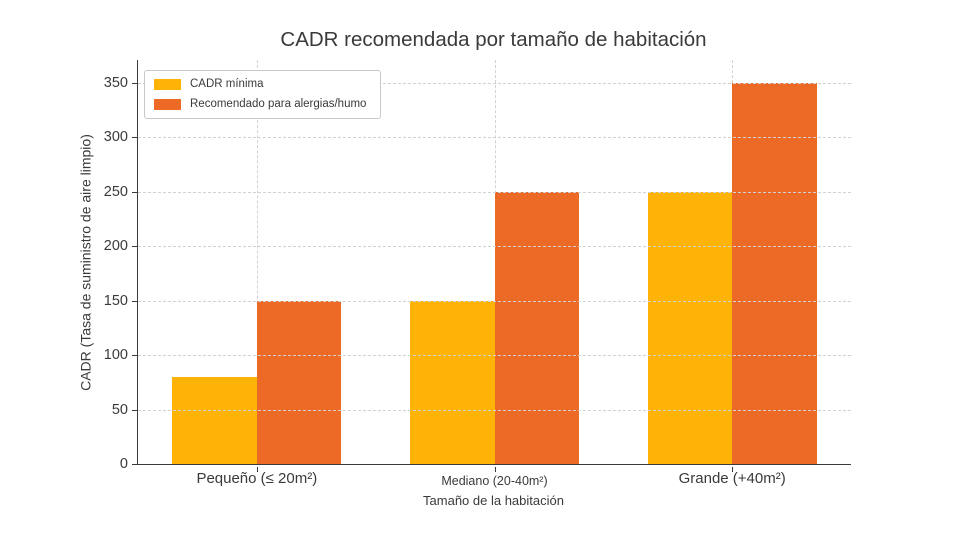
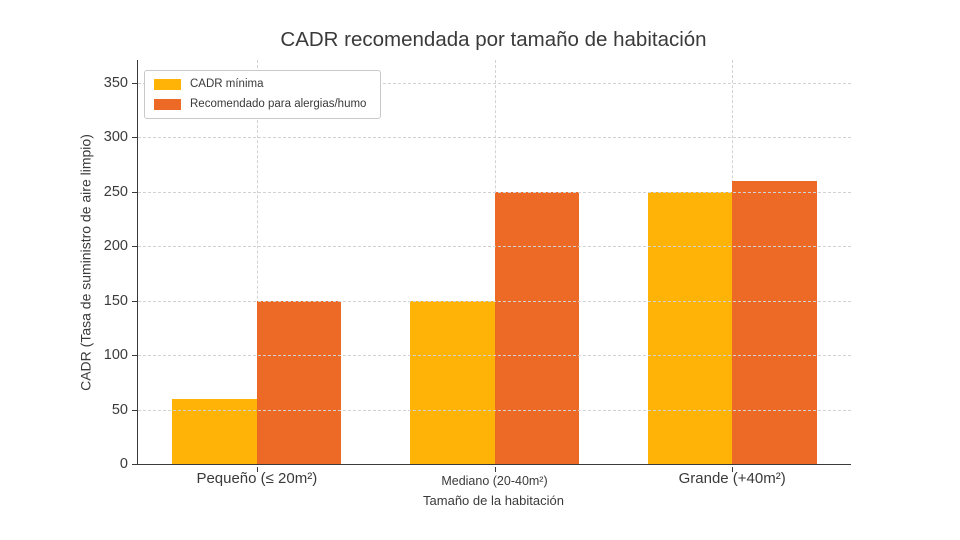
CADR mínima/Pequeño (≤ 20m²): 80 -> 60
Recomendado para alergias/humo/Grande (+40m²): 350 -> 260
